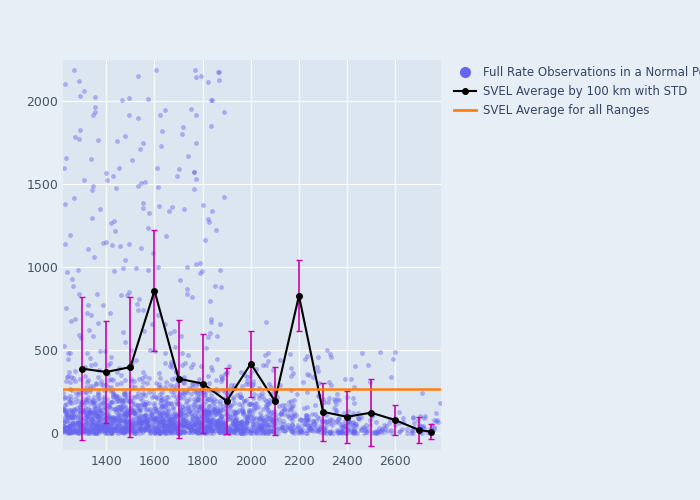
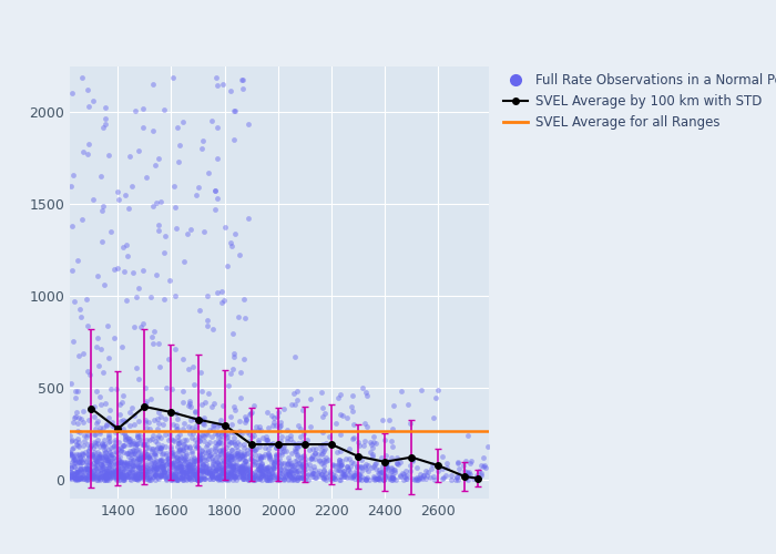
SVEL Average by 100 km with STD/1400: 370 -> 280
SVEL Average by 100 km with STD/1600: 860 -> 370
SVEL Average by 100 km with STD/2000: 420 -> 200
SVEL Average by 100 km with STD/2200: 830 -> 200
